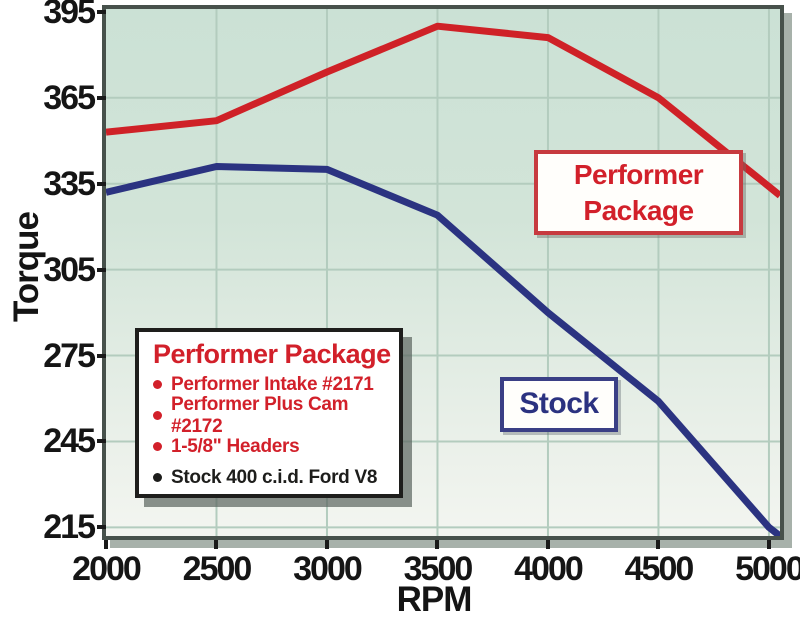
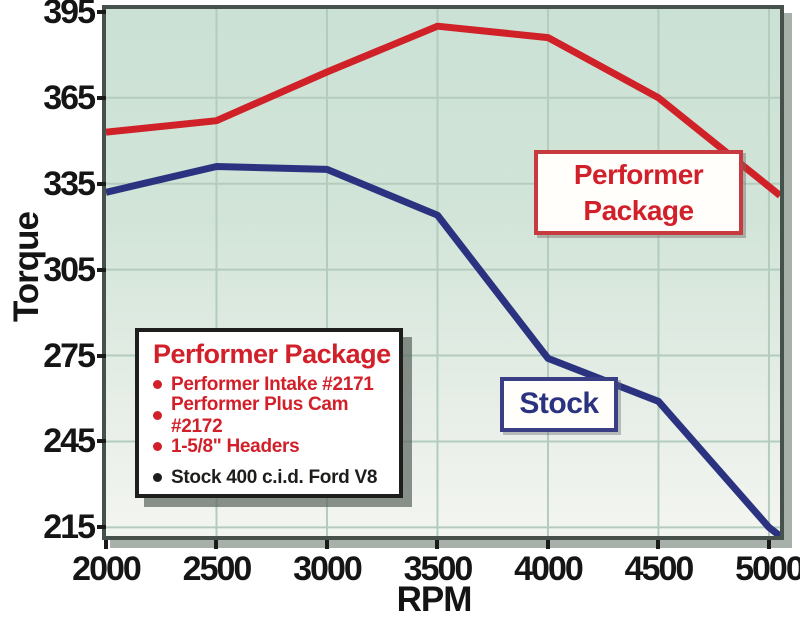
Stock/4000: 290 -> 274
